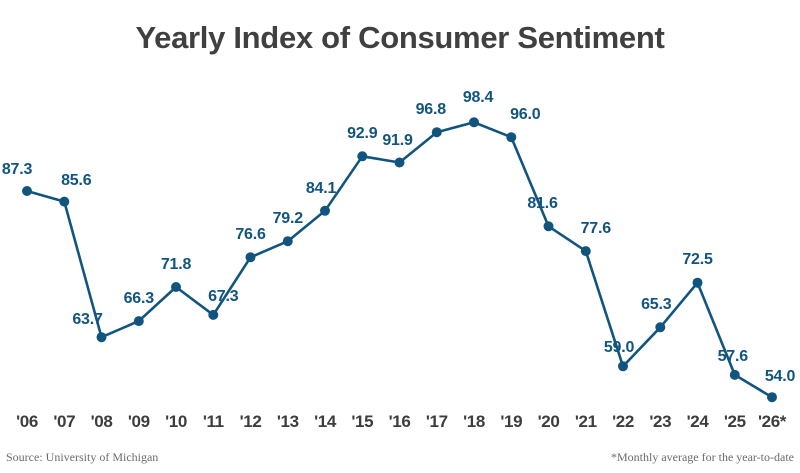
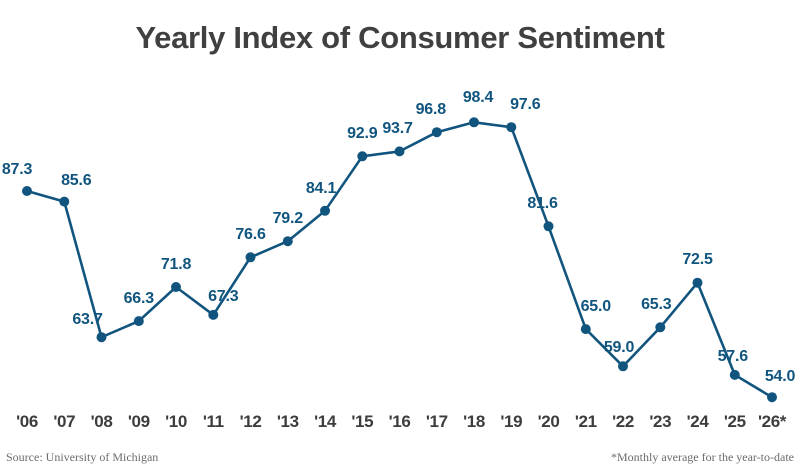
'16: 91.9 -> 93.7
'19: 96.0 -> 97.6
'21: 77.6 -> 65.0
